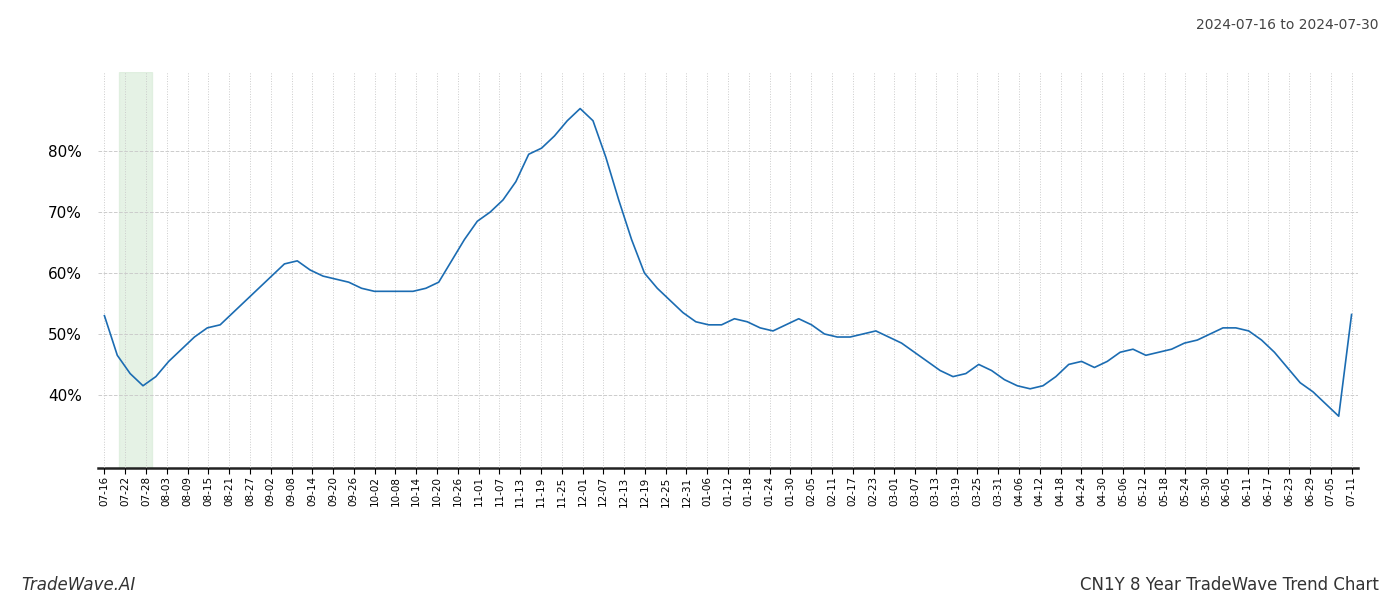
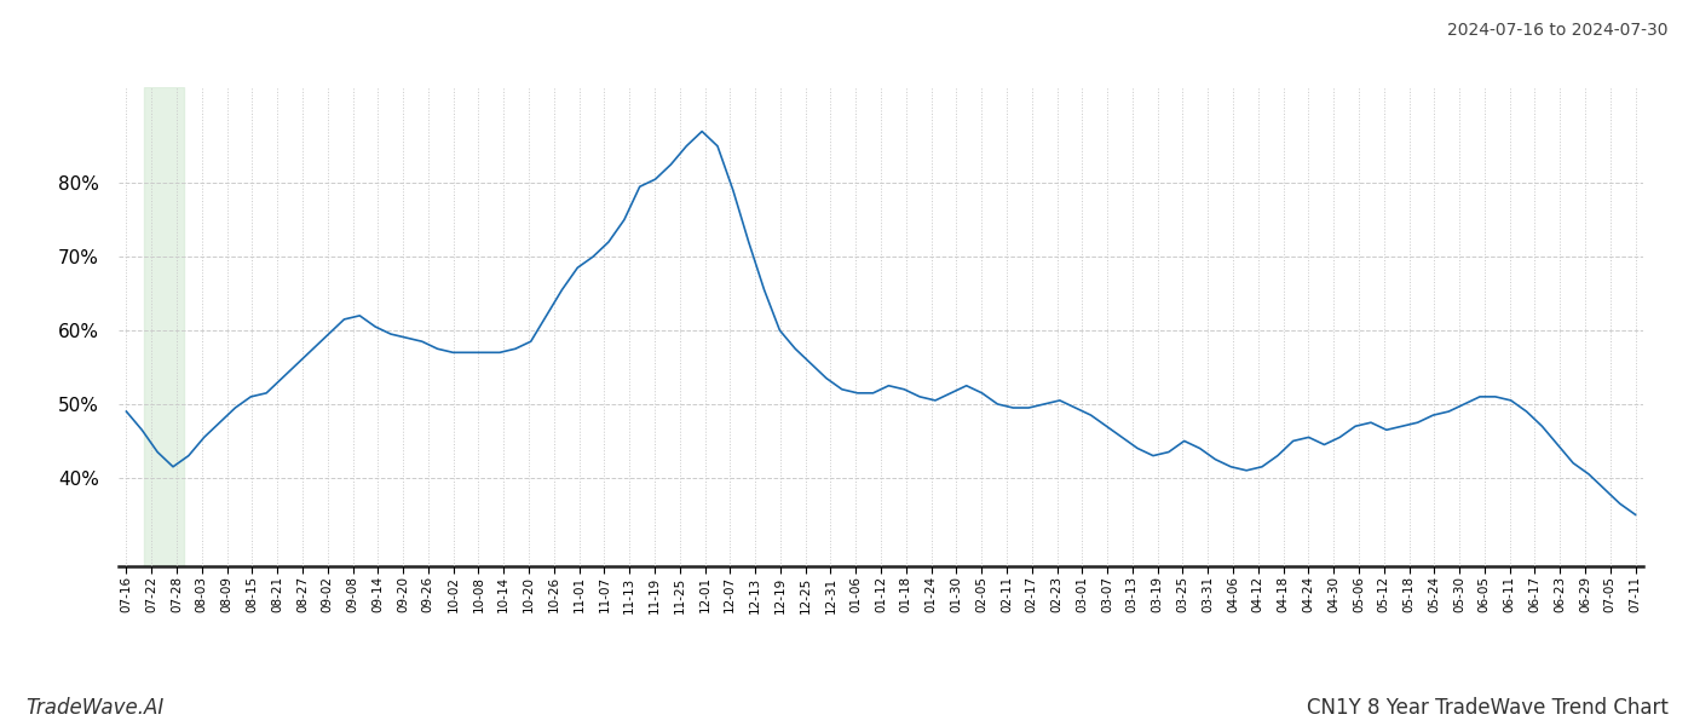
07-16: 53.0% -> 49.0%
07-11: 53.2% -> 35.0%
